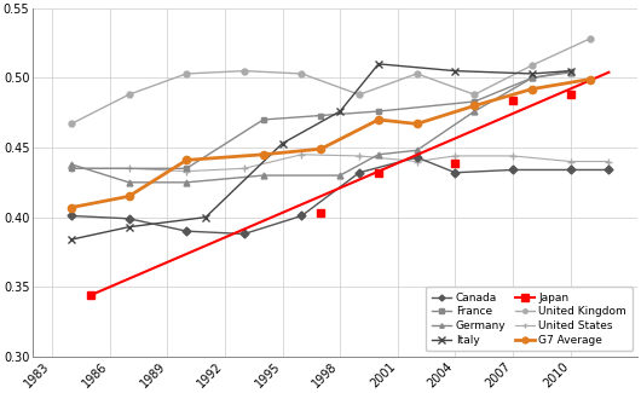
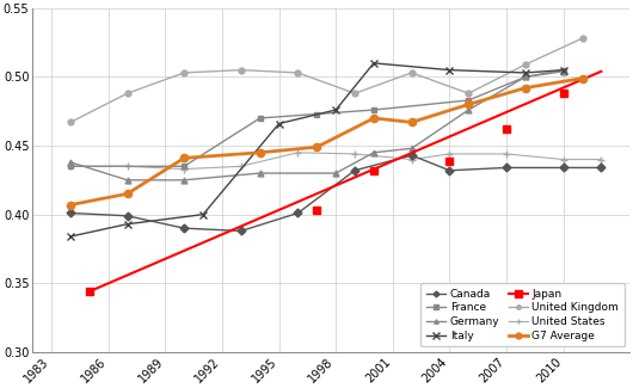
Italy/1995: 0.453 -> 0.466
Japan/2007: 0.484 -> 0.462
